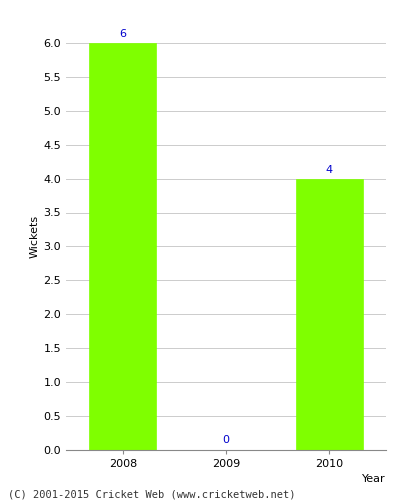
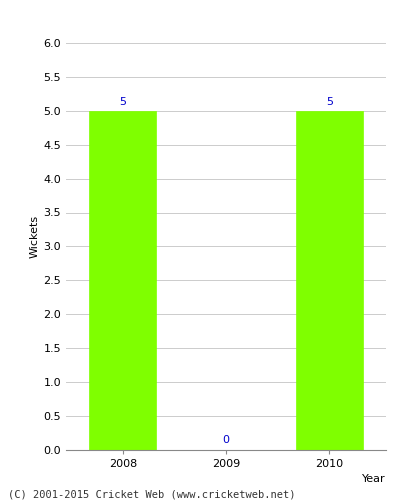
2008: 6 -> 5
2010: 4 -> 5
